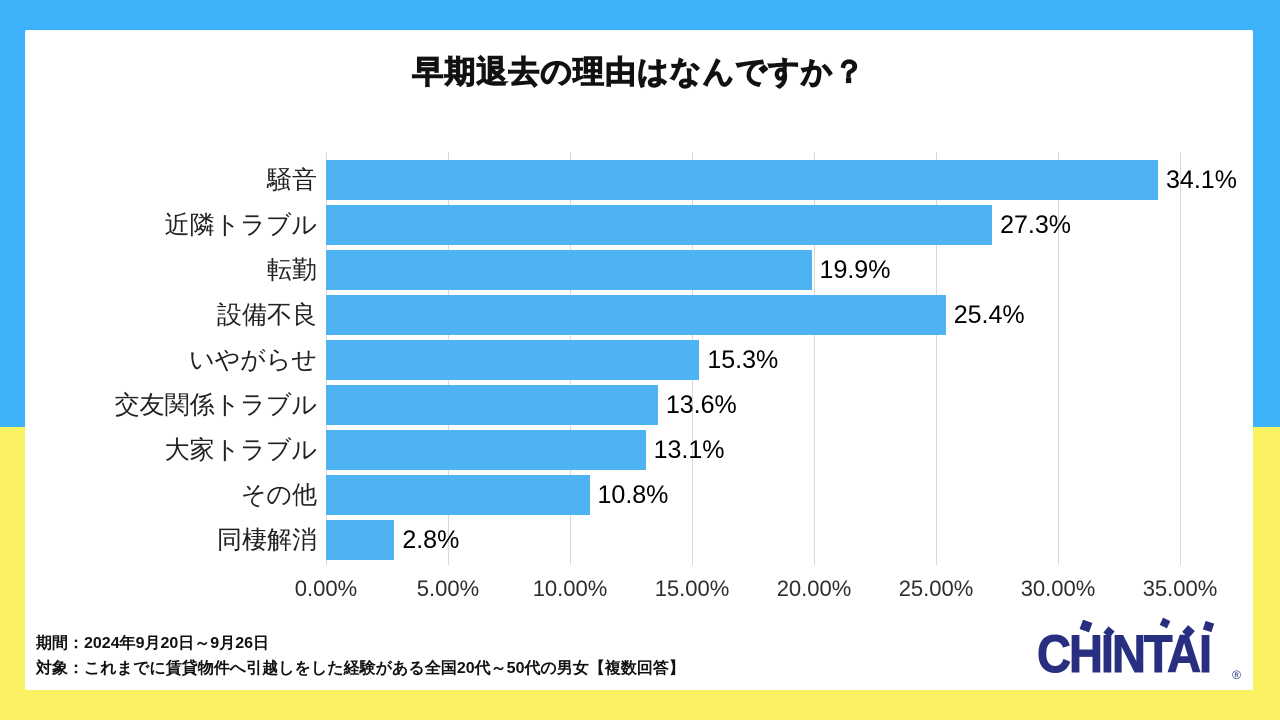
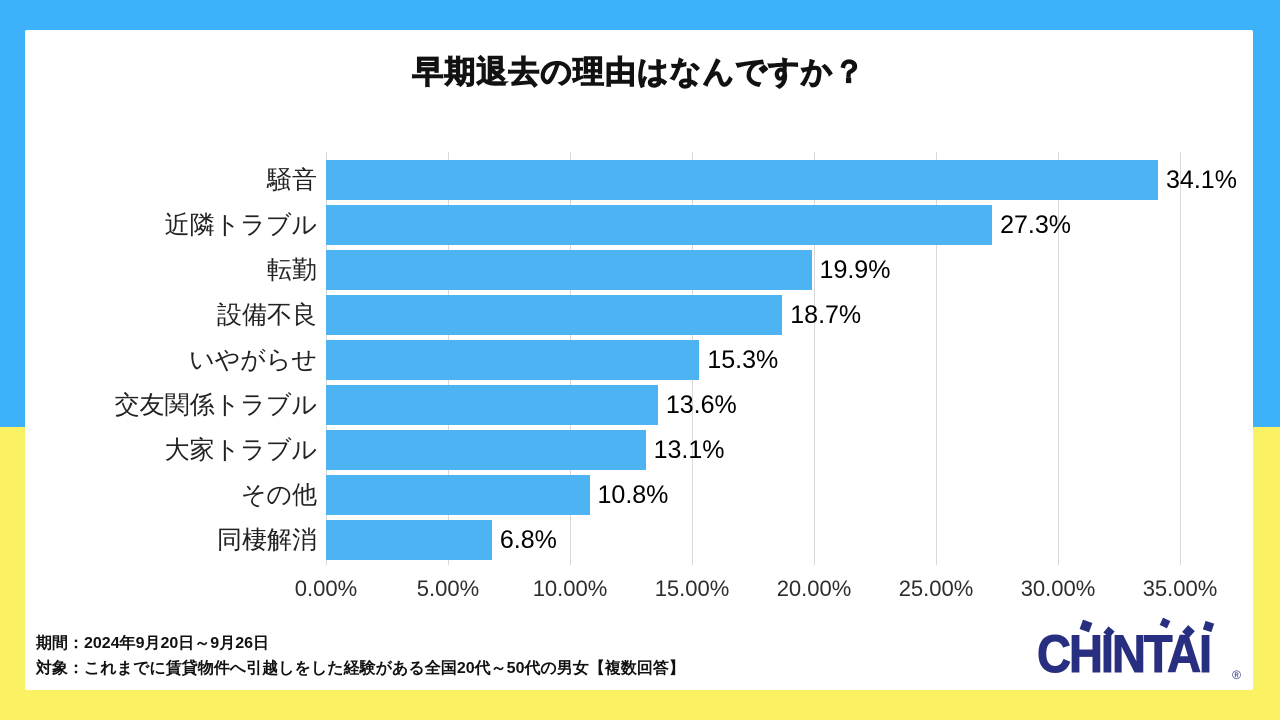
設備不良: 25.4% -> 18.7%
同棲解消: 2.8% -> 6.8%
